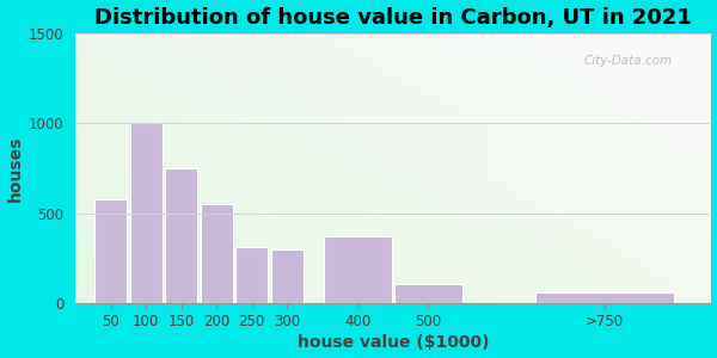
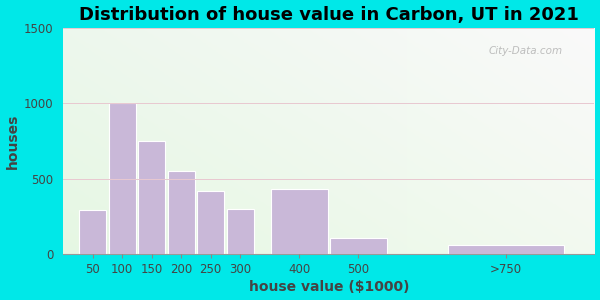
50: 580 -> 290
250: 310 -> 420
400: 380 -> 430
